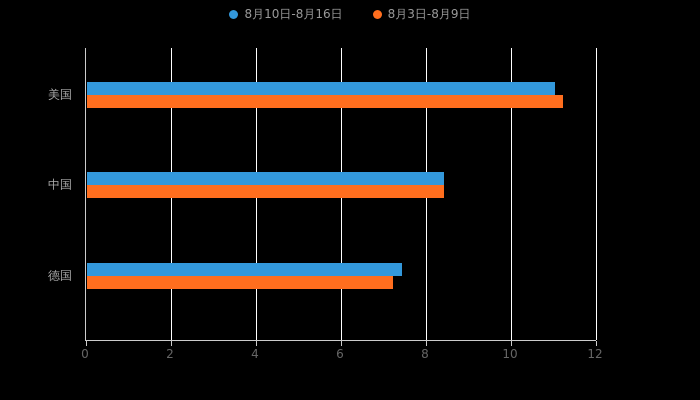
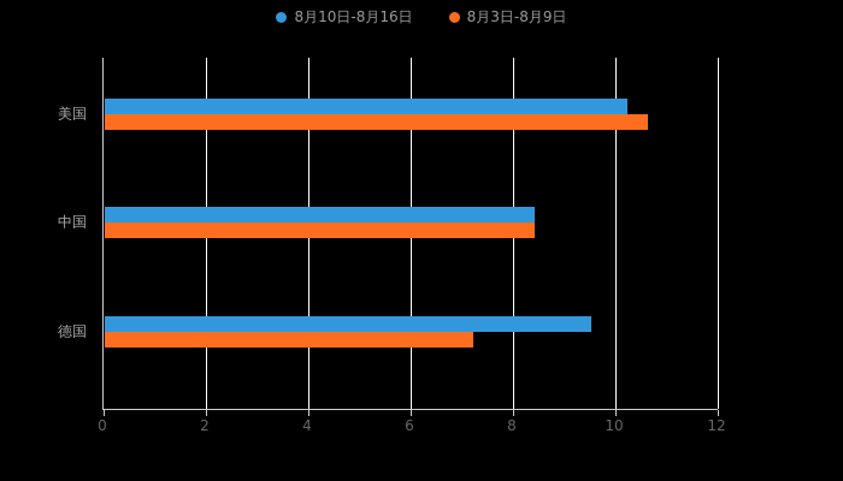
8月10日-8月16日/美国: 11.0 -> 10.2
8月3日-8月9日/美国: 11.2 -> 10.6
8月10日-8月16日/德国: 7.4 -> 9.5
